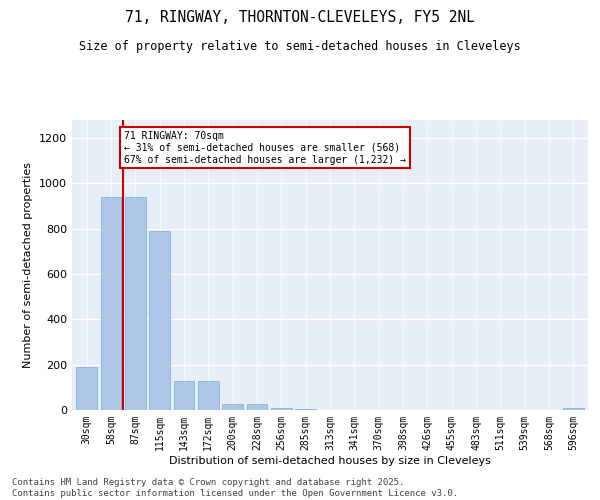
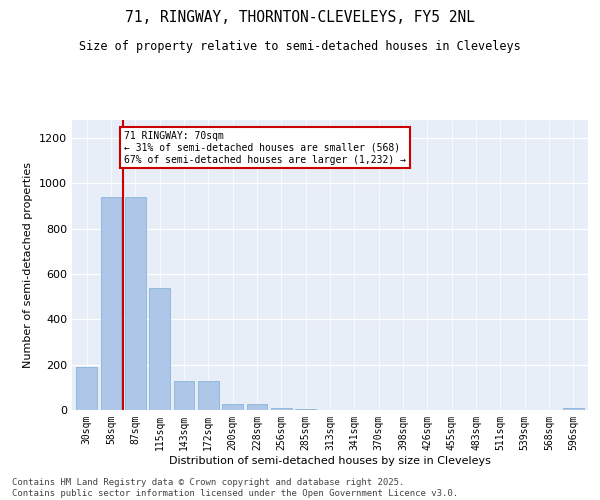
115sqm: 790 -> 540
